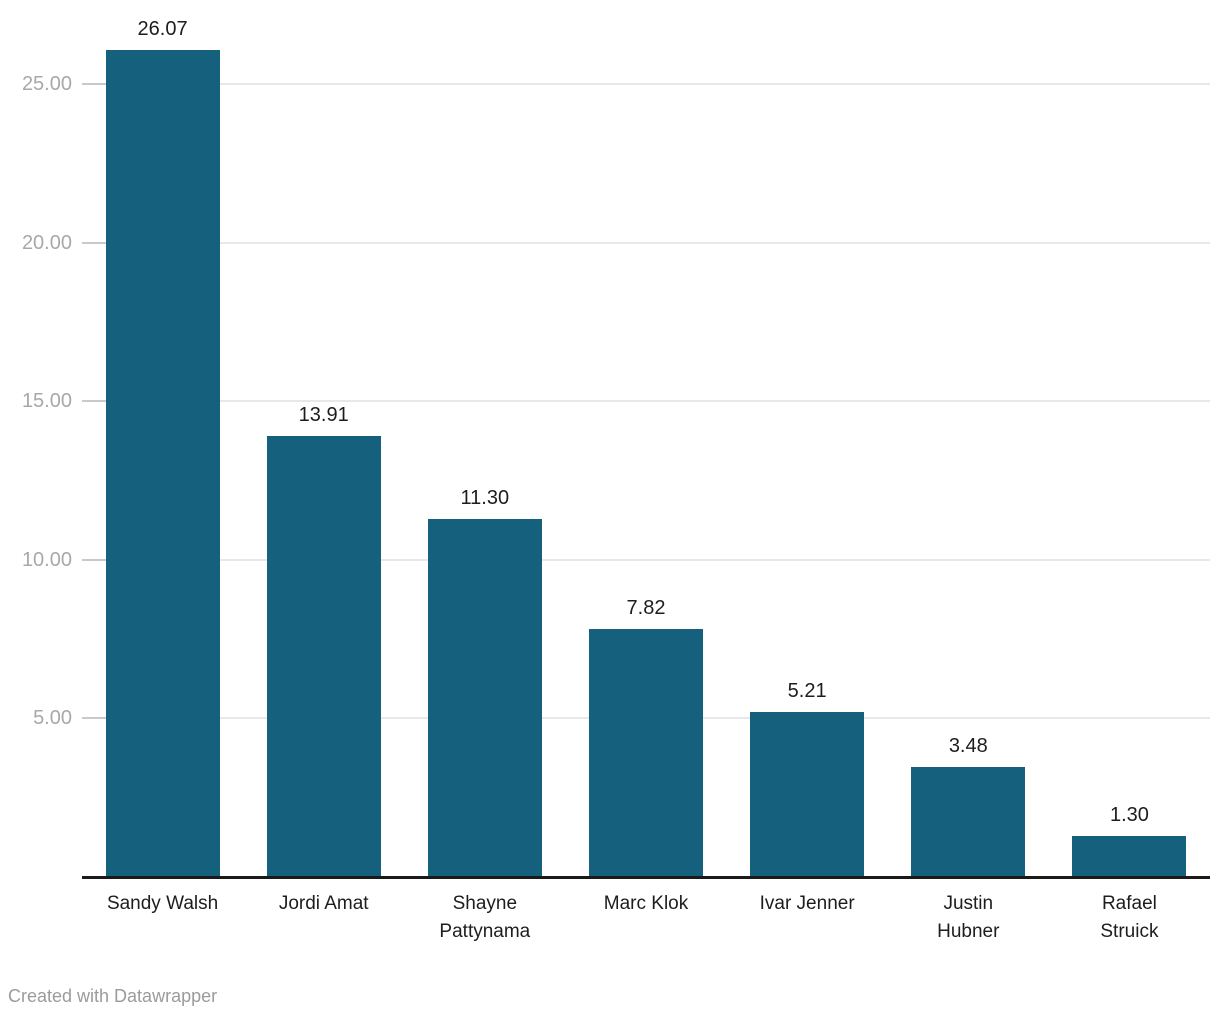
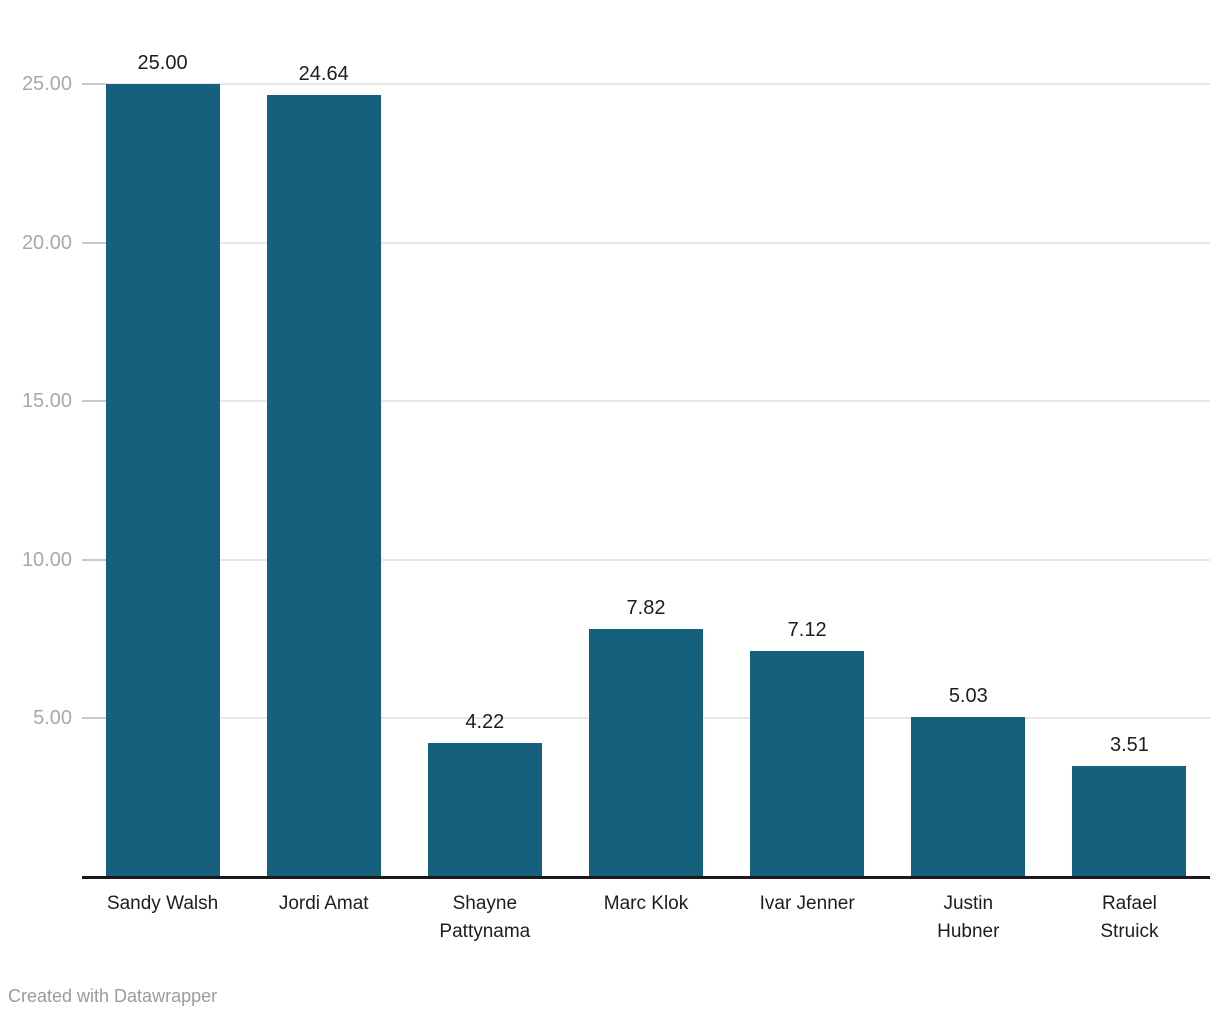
Sandy Walsh: 26.07 -> 25.00
Jordi Amat: 13.91 -> 24.64
Shayne Pattynama: 11.30 -> 4.22
Ivar Jenner: 5.21 -> 7.12
Justin Hubner: 3.48 -> 5.03
Rafael Struick: 1.30 -> 3.51
